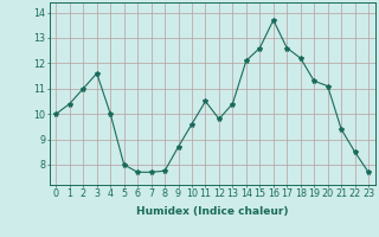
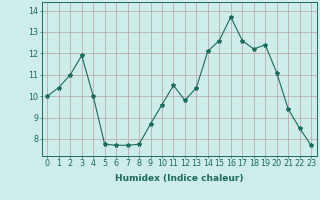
3: 11.60 -> 11.90
5: 8.00 -> 7.75
19: 11.30 -> 12.40
